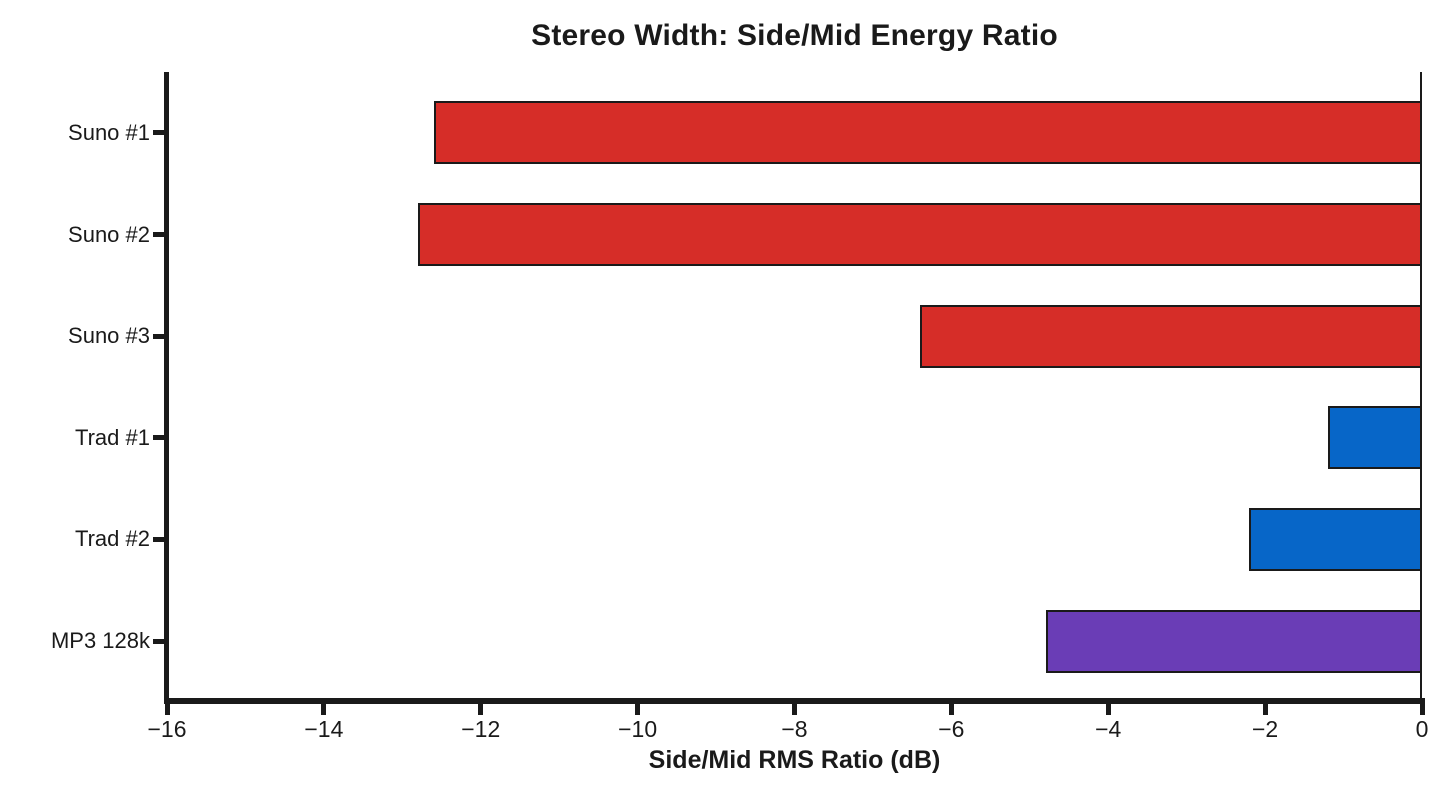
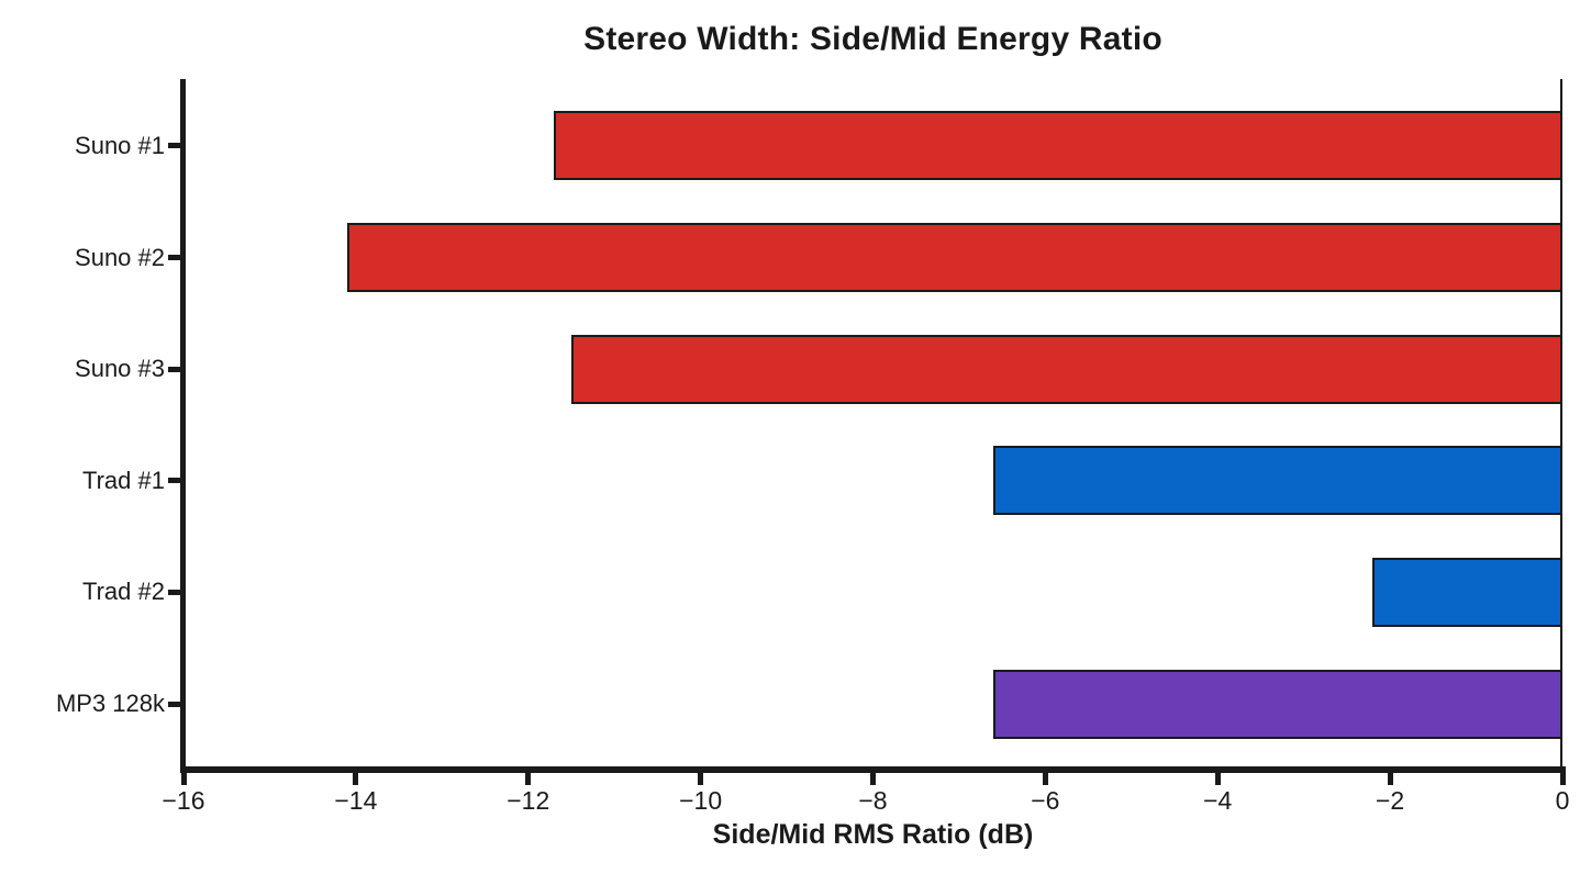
Suno #1: -12.6 -> -11.7
Suno #2: -12.8 -> -14.1
Suno #3: -6.4 -> -11.5
Trad #1: -1.2 -> -6.6
MP3 128k: -4.8 -> -6.6
